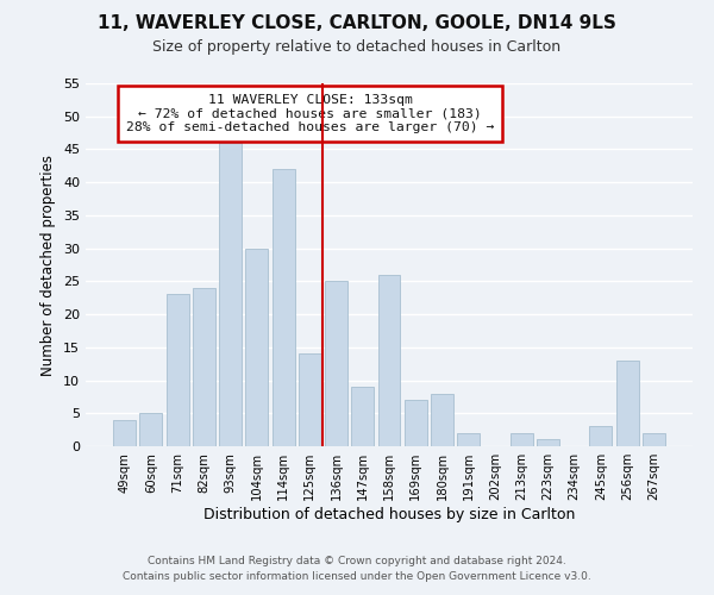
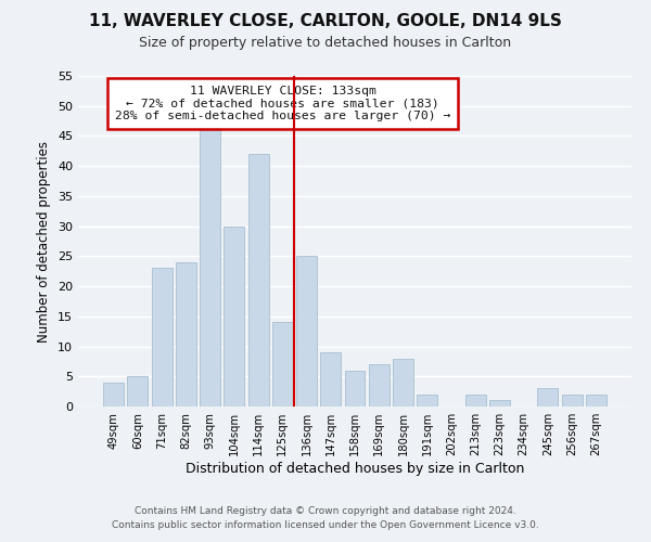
158sqm: 26 -> 6
256sqm: 13 -> 2
